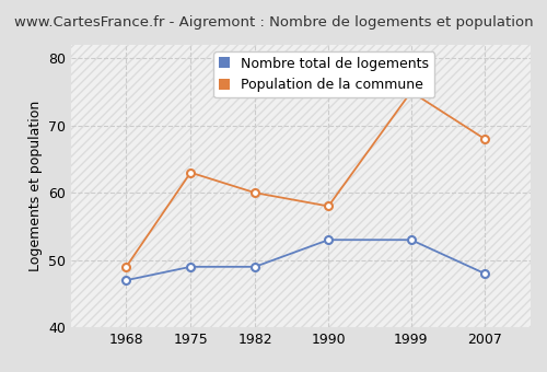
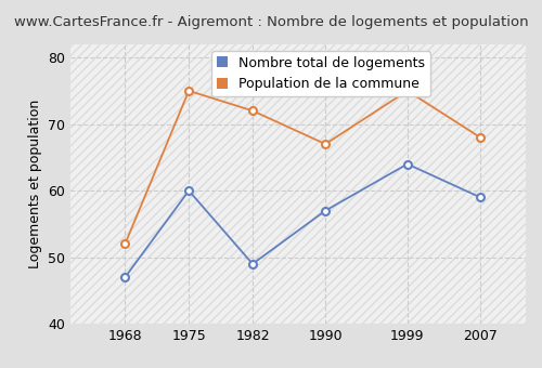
Population de la commune/1968: 49 -> 52
Nombre total de logements/1975: 49 -> 60
Population de la commune/1975: 63 -> 75
Population de la commune/1982: 60 -> 72
Nombre total de logements/1990: 53 -> 57
Population de la commune/1990: 58 -> 67
Nombre total de logements/1999: 53 -> 64
Nombre total de logements/2007: 48 -> 59
